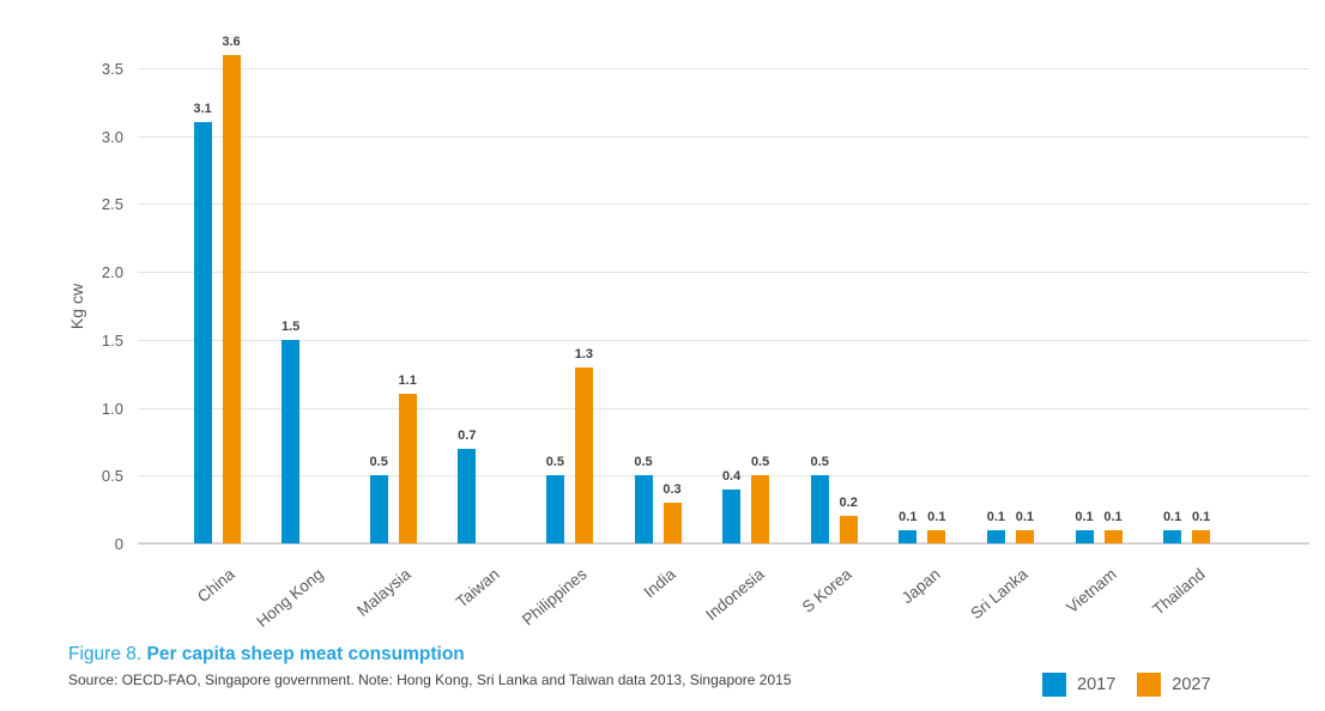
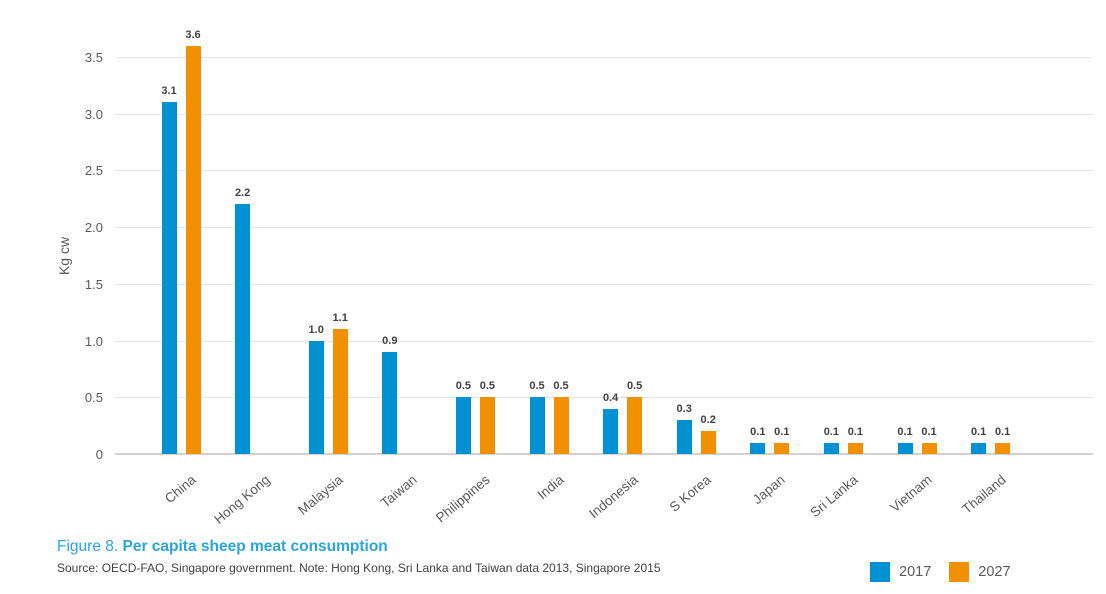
2017/Hong Kong: 1.5 -> 2.2
2017/Malaysia: 0.5 -> 1.0
2017/Taiwan: 0.7 -> 0.9
2027/Philippines: 1.3 -> 0.5
2027/India: 0.3 -> 0.5
2017/S Korea: 0.5 -> 0.3
